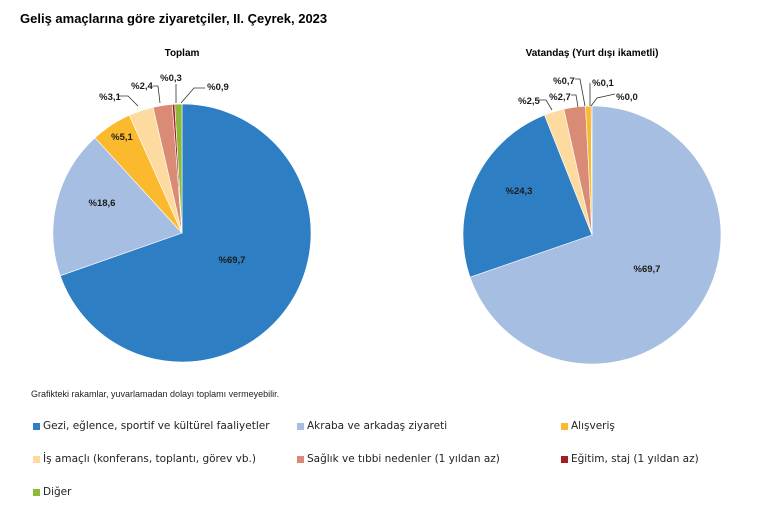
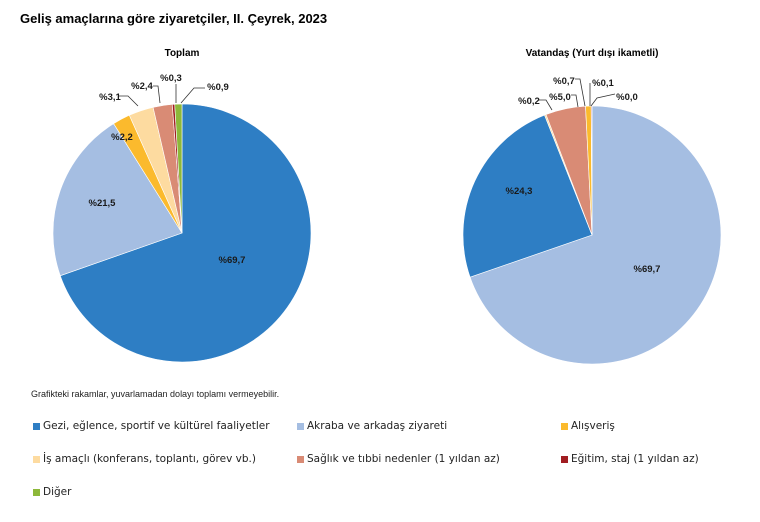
Toplam/Akraba ve arkadaş ziyareti: 18,6 -> 21,5
Toplam/Alışveriş: 5,1 -> 2,2
Vatandaş (Yurt dışı ikametli)/İş amaçlı (konferans, toplantı, görev vb.): 2,5 -> 0,2
Vatandaş (Yurt dışı ikametli)/Sağlık ve tıbbi nedenler (1 yıldan az): 2,7 -> 5,0
